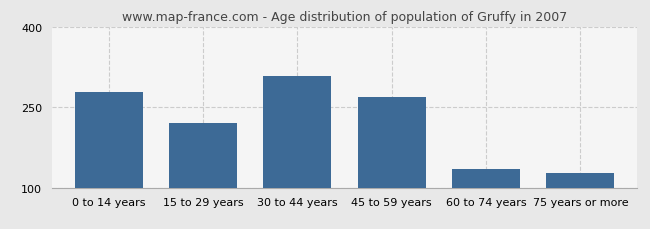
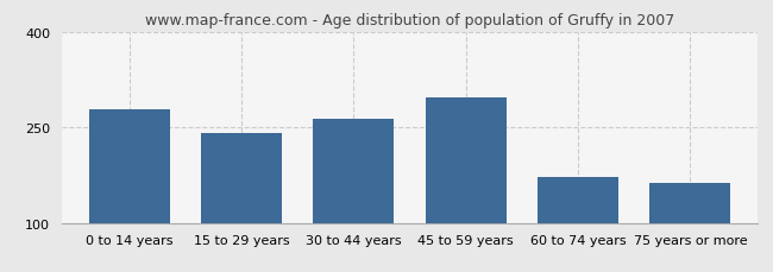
15 to 29 years: 220 -> 240
30 to 44 years: 308 -> 264
45 to 59 years: 268 -> 296
60 to 74 years: 135 -> 172
75 years or more: 127 -> 162
